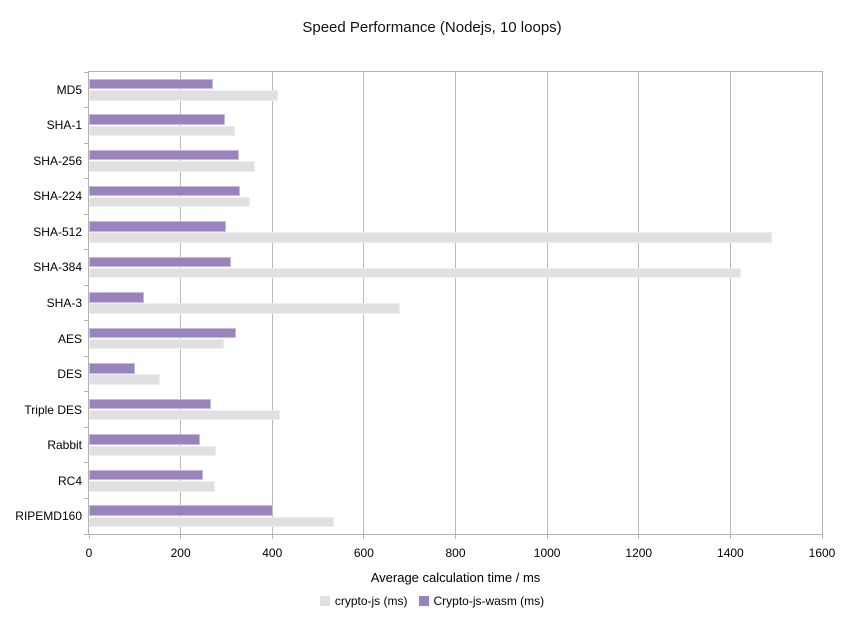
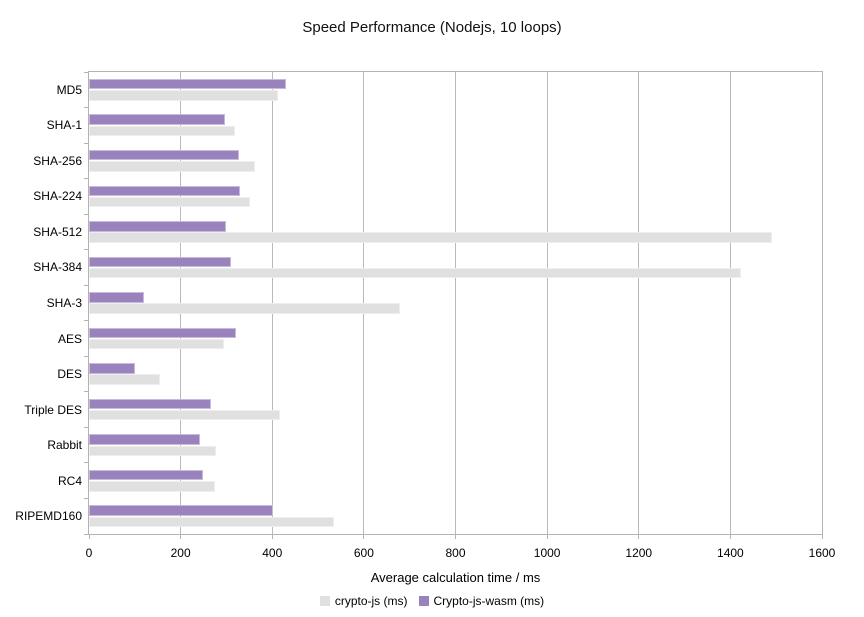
Crypto-js-wasm (ms)/MD5: 270 -> 430
